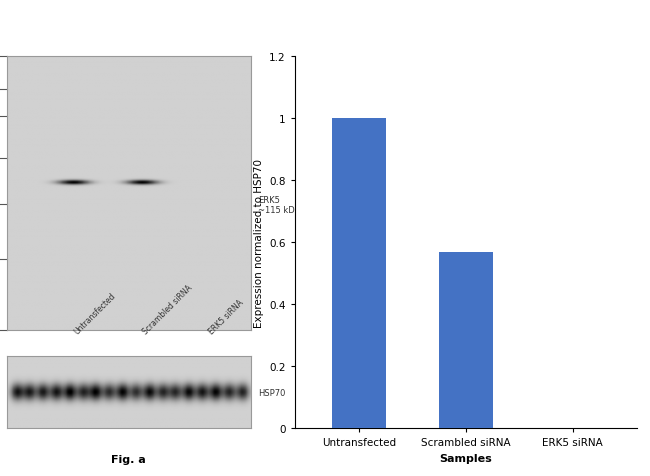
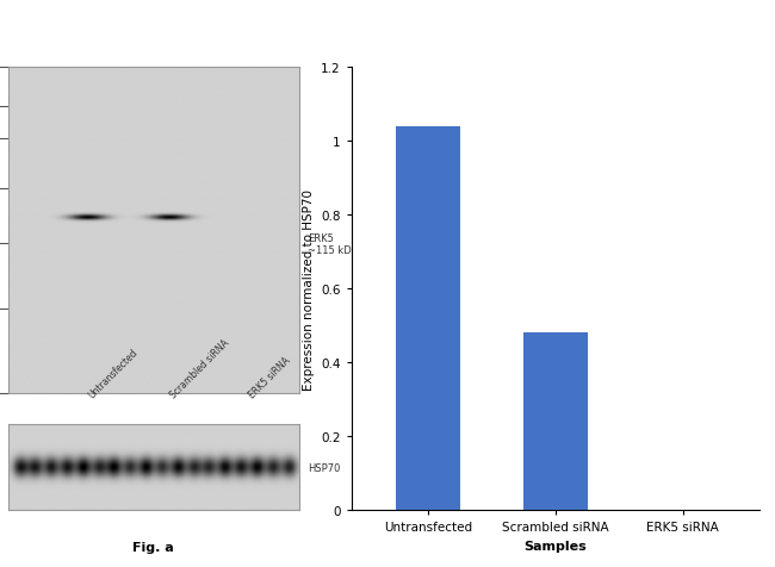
Untransfected: 1.00 -> 1.04
Scrambled siRNA: 0.57 -> 0.48
